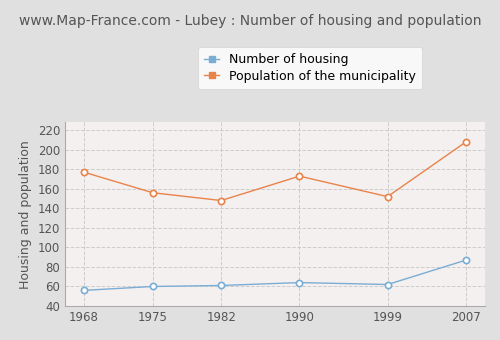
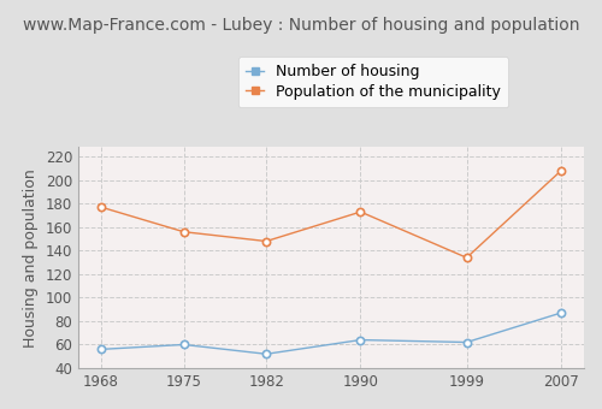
Number of housing/1982: 61 -> 52
Population of the municipality/1999: 152 -> 134
